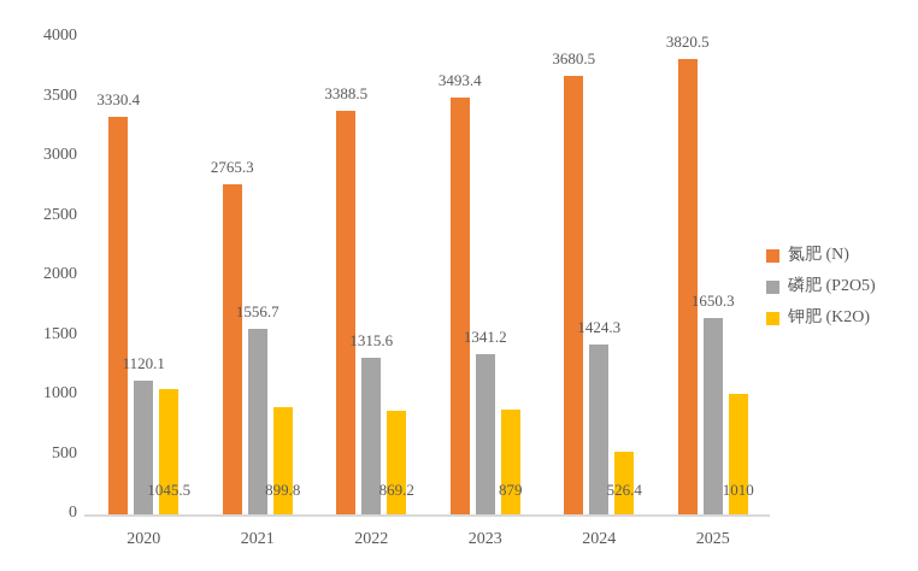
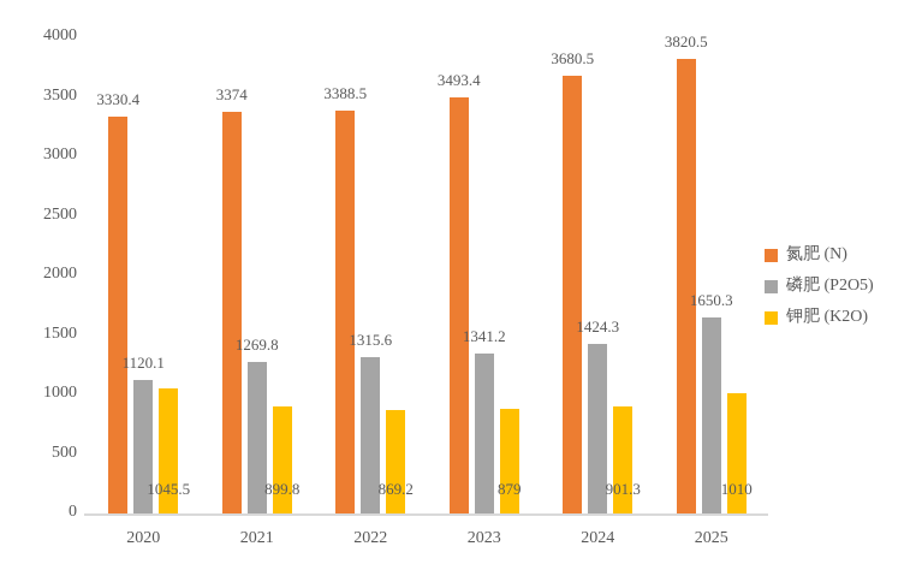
氮肥 (N)/2021: 2765.3 -> 3374
磷肥 (P2O5)/2021: 1556.7 -> 1269.8
钾肥 (K2O)/2024: 526.4 -> 901.3
